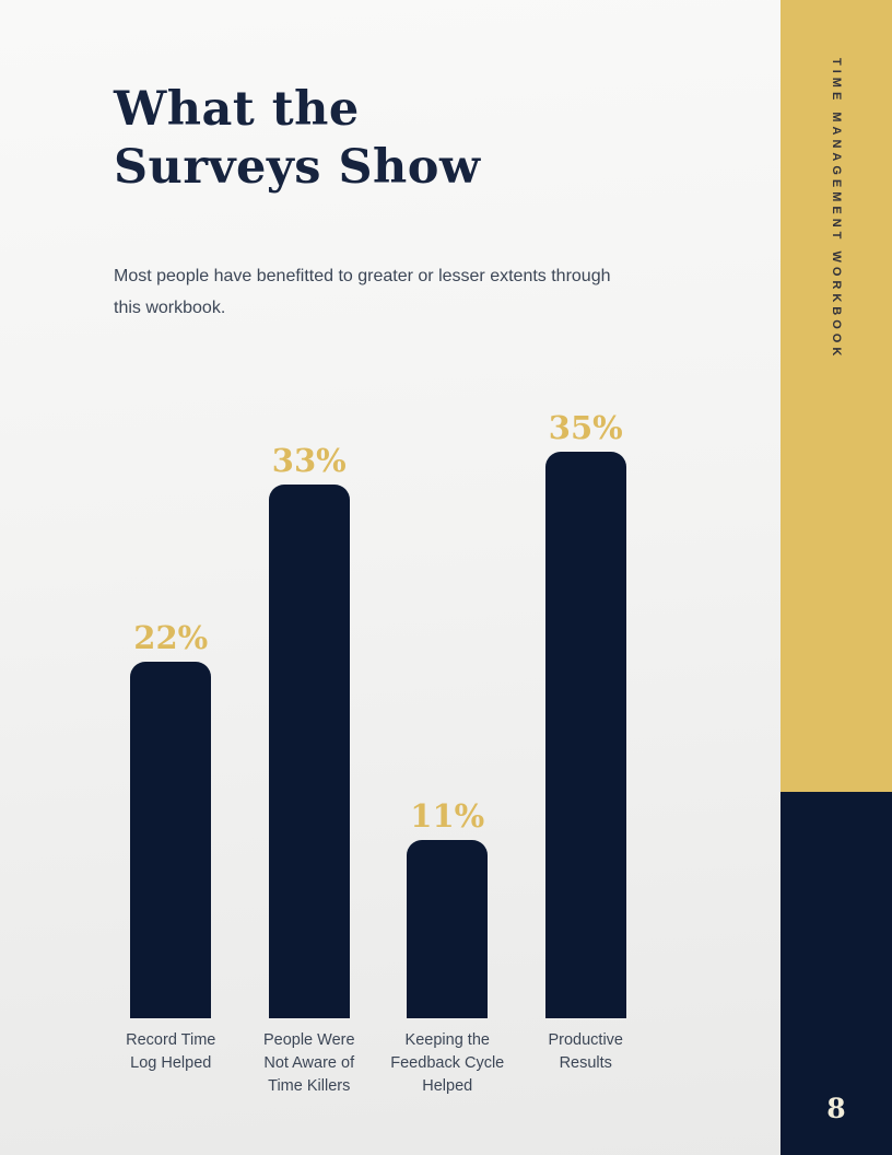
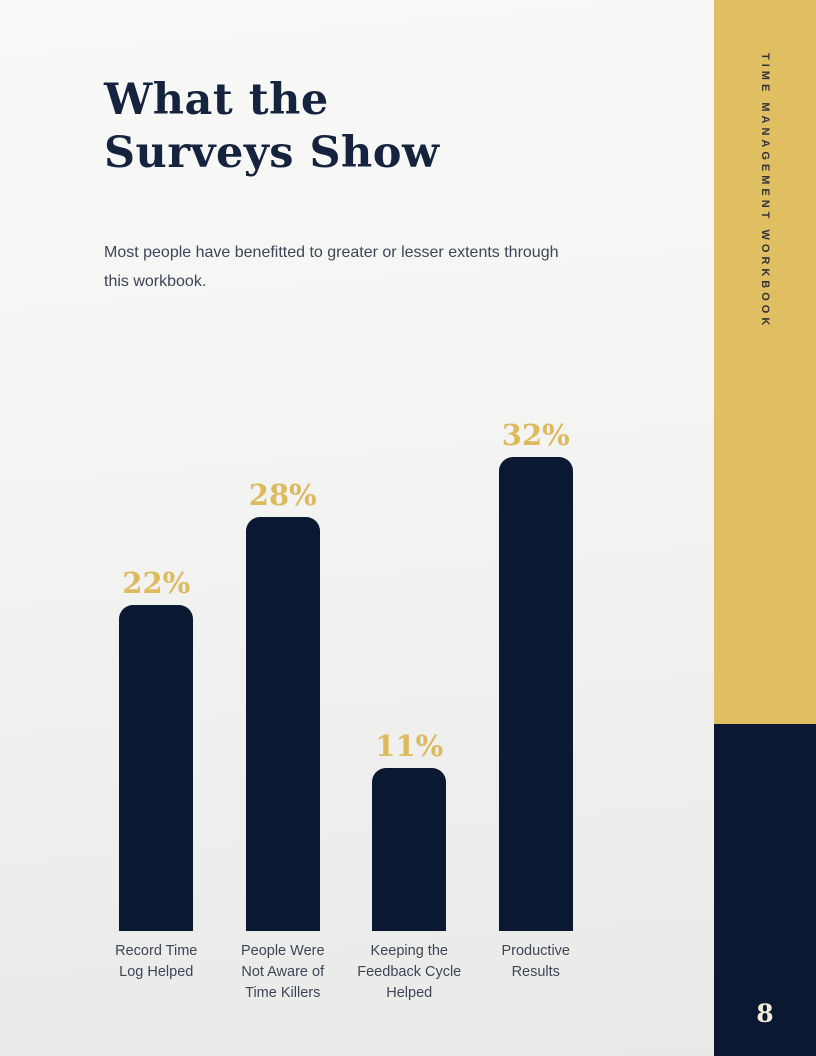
People Were Not Aware of Time Killers: 33% -> 28%
Productive Results: 35% -> 32%
